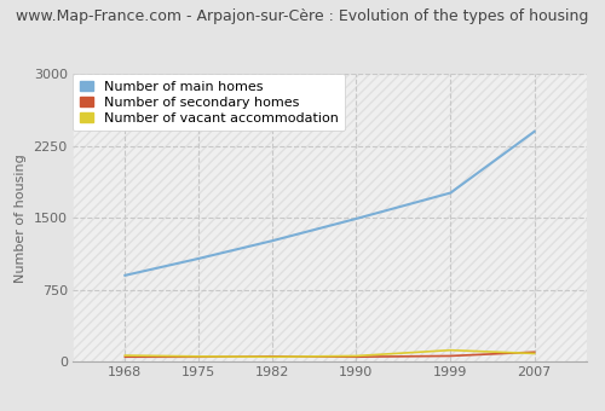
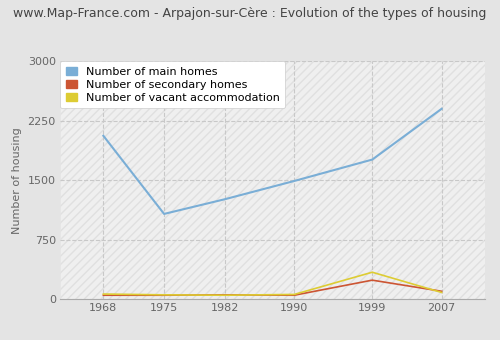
Number of main homes/1968: 900 -> 2060
Number of secondary homes/1999: 60 -> 240
Number of vacant accommodation/1999: 120 -> 340
